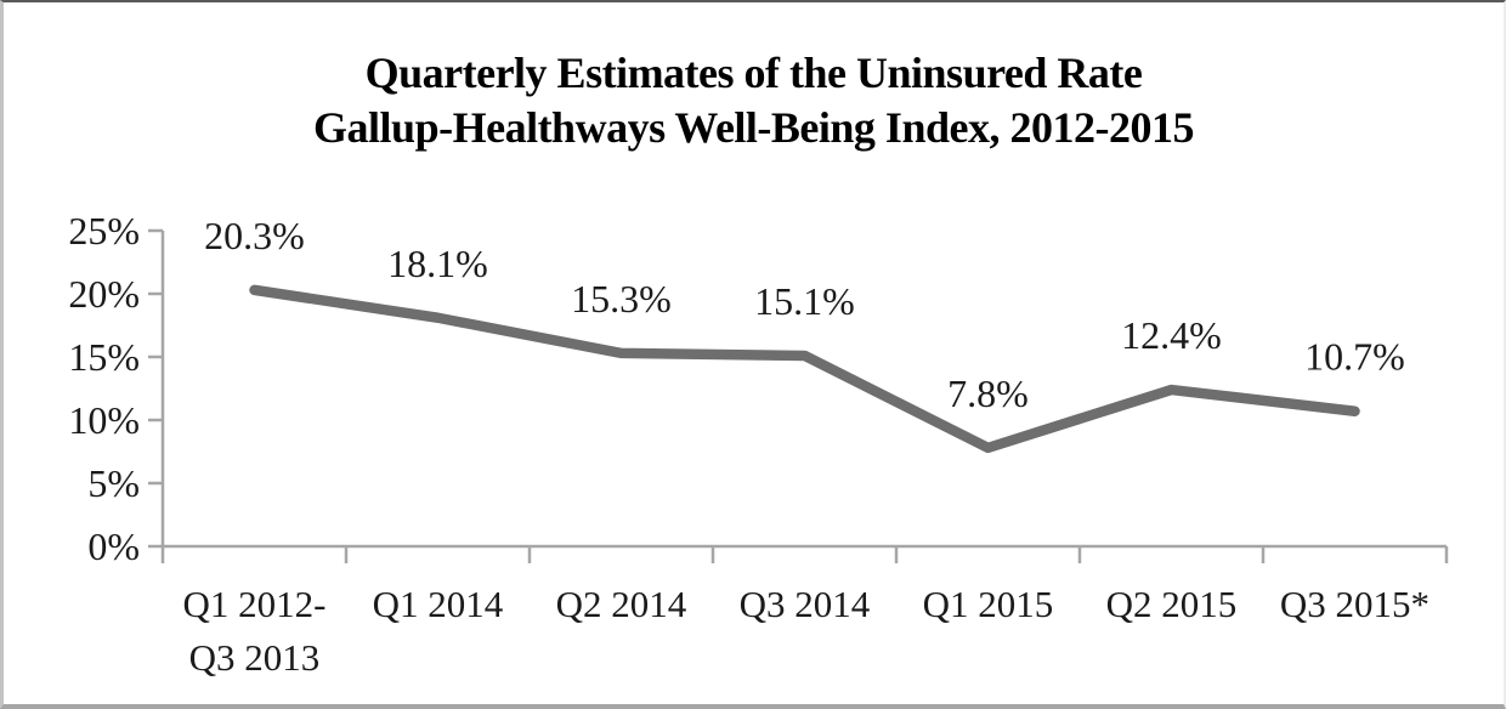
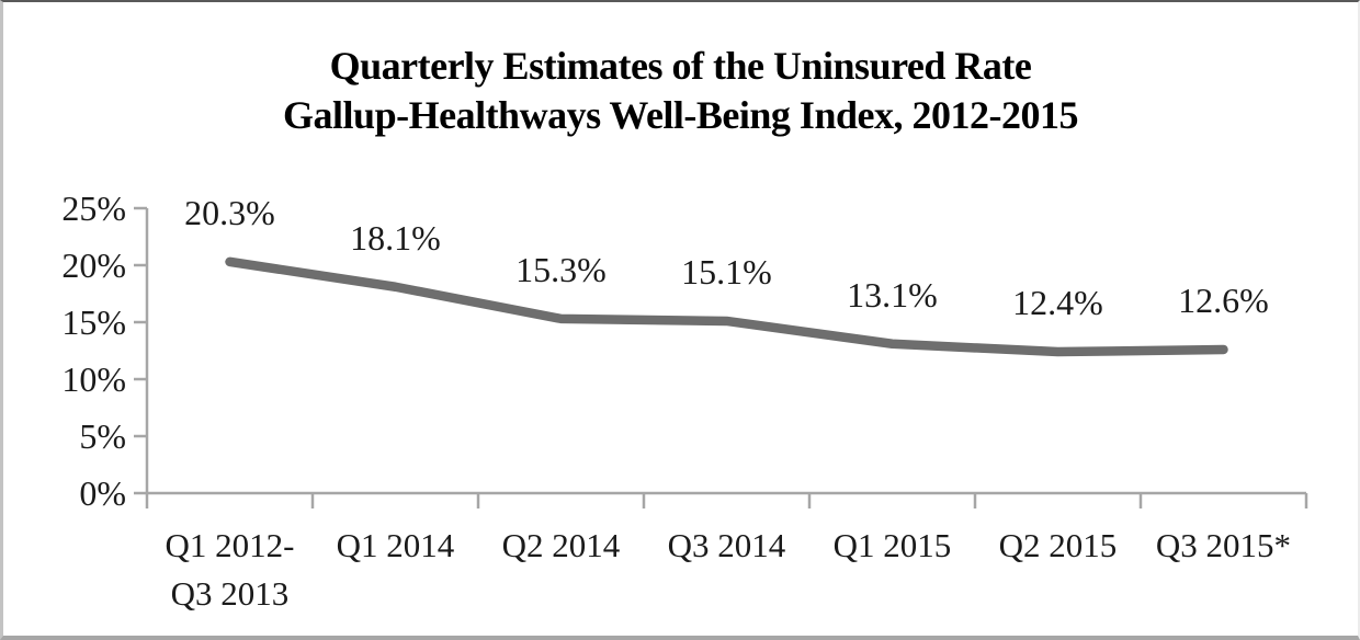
Q1 2015: 7.8% -> 13.1%
Q3 2015*: 10.7% -> 12.6%
